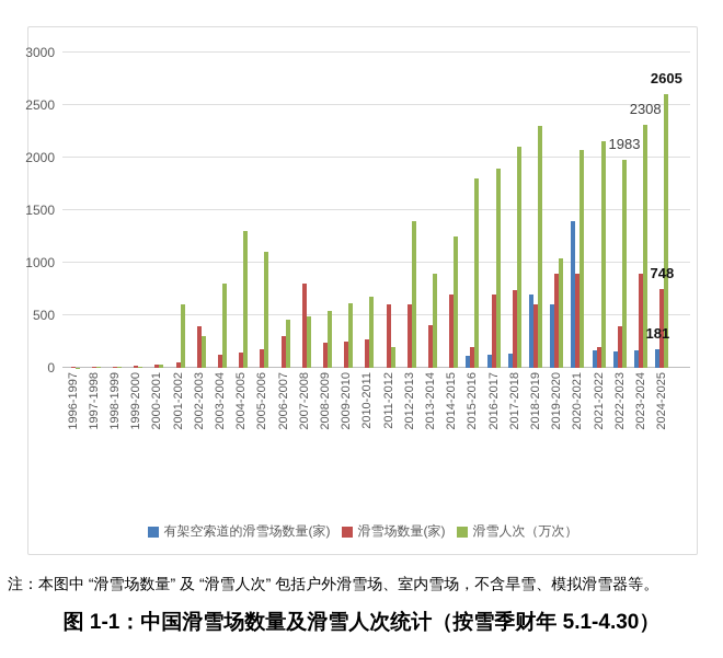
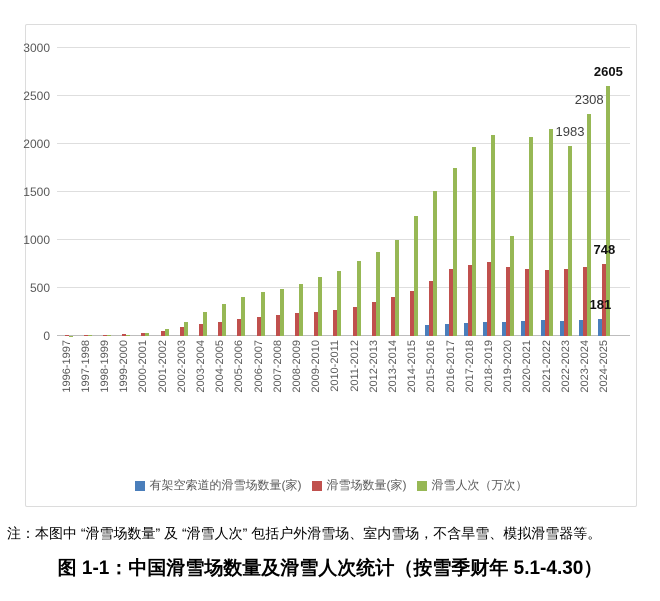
滑雪人次（万次）/2001-2002: 600 -> 100
滑雪场数量(家)/2002-2003: 400 -> 100
滑雪人次（万次）/2002-2003: 300 -> 200
滑雪人次（万次）/2003-2004: 800 -> 200
滑雪人次（万次）/2004-2005: 1300 -> 300
滑雪人次（万次）/2005-2006: 1100 -> 400
滑雪场数量(家)/2006-2007: 300 -> 200
滑雪场数量(家)/2007-2008: 800 -> 200
滑雪场数量(家)/2011-2012: 600 -> 300
滑雪人次（万次）/2011-2012: 200 -> 800
滑雪场数量(家)/2012-2013: 600 -> 400
滑雪人次（万次）/2012-2013: 1400 -> 900
滑雪人次（万次）/2013-2014: 900 -> 1000
滑雪场数量(家)/2014-2015: 700 -> 500
滑雪场数量(家)/2015-2016: 200 -> 600
滑雪人次（万次）/2015-2016: 1800 -> 1500
滑雪人次（万次）/2016-2017: 1900 -> 1800
滑雪人次（万次）/2017-2018: 2100 -> 2000
有架空索道的滑雪场数量(家)/2018-2019: 700 -> 100
滑雪场数量(家)/2018-2019: 600 -> 800
滑雪人次（万次）/2018-2019: 2300 -> 2100
有架空索道的滑雪场数量(家)/2019-2020: 600 -> 200
滑雪场数量(家)/2019-2020: 900 -> 700
有架空索道的滑雪场数量(家)/2020-2021: 1400 -> 200
滑雪场数量(家)/2020-2021: 900 -> 700
滑雪场数量(家)/2021-2022: 200 -> 700
滑雪场数量(家)/2022-2023: 400 -> 700
滑雪场数量(家)/2023-2024: 900 -> 700
